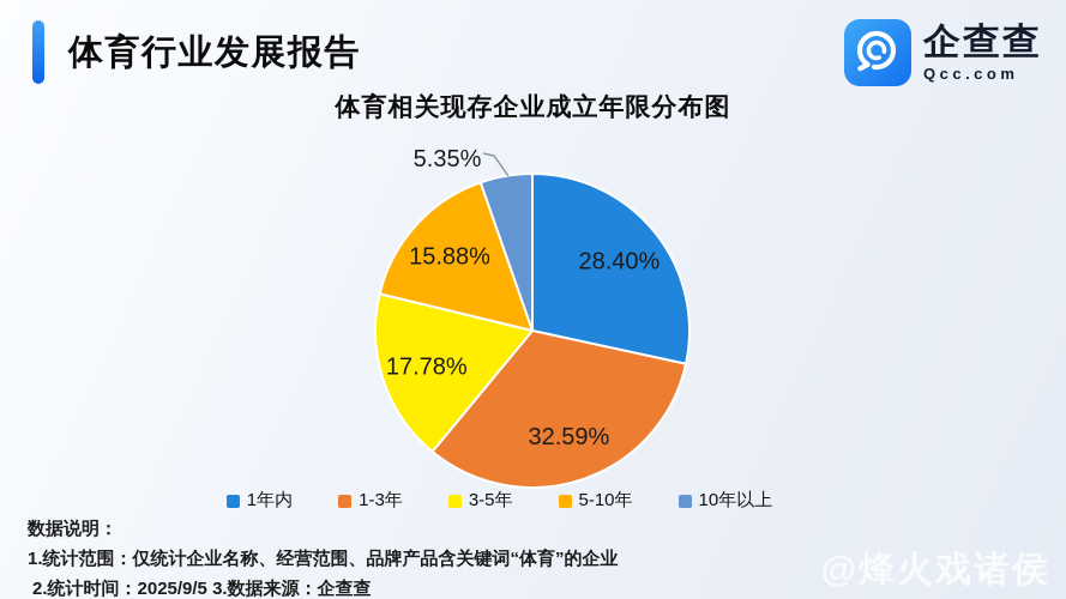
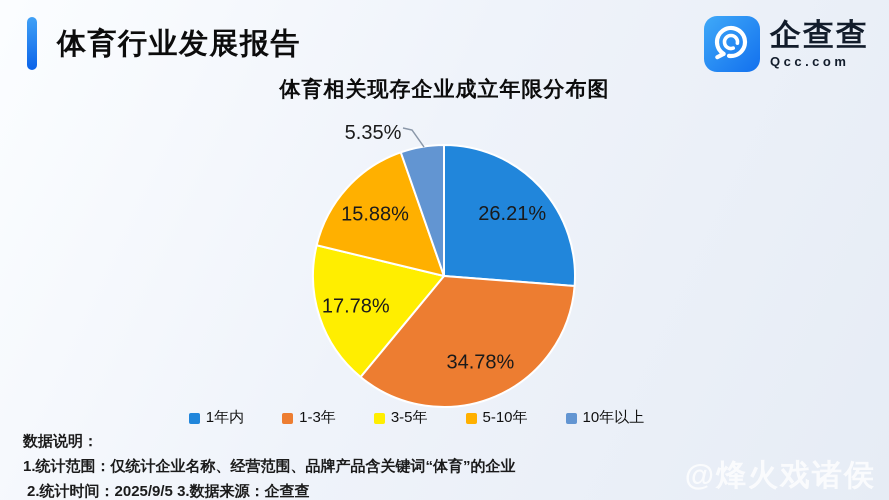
1年内: 28.40% -> 26.21%
1-3年: 32.59% -> 34.78%
